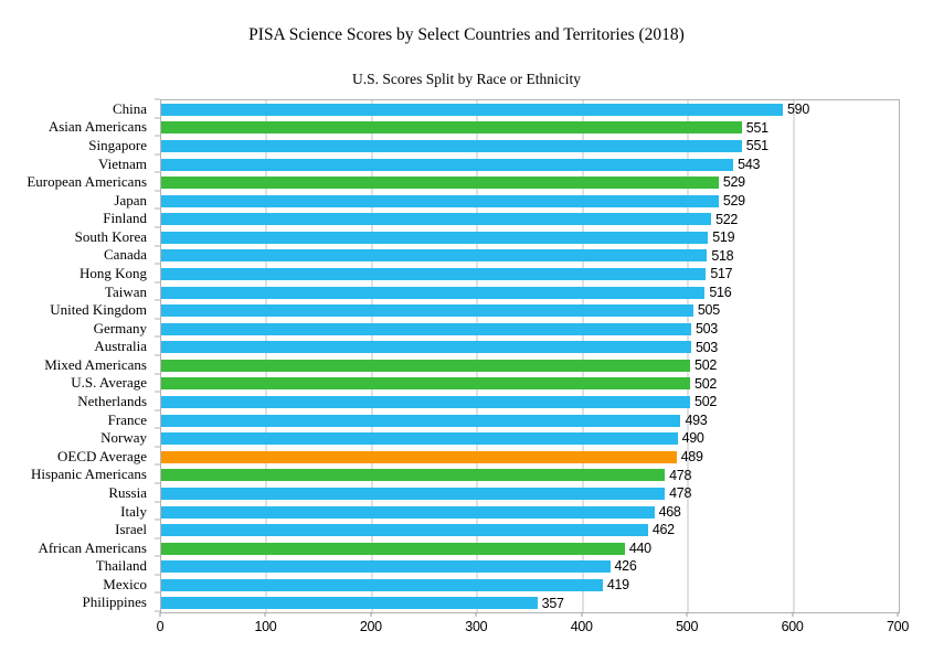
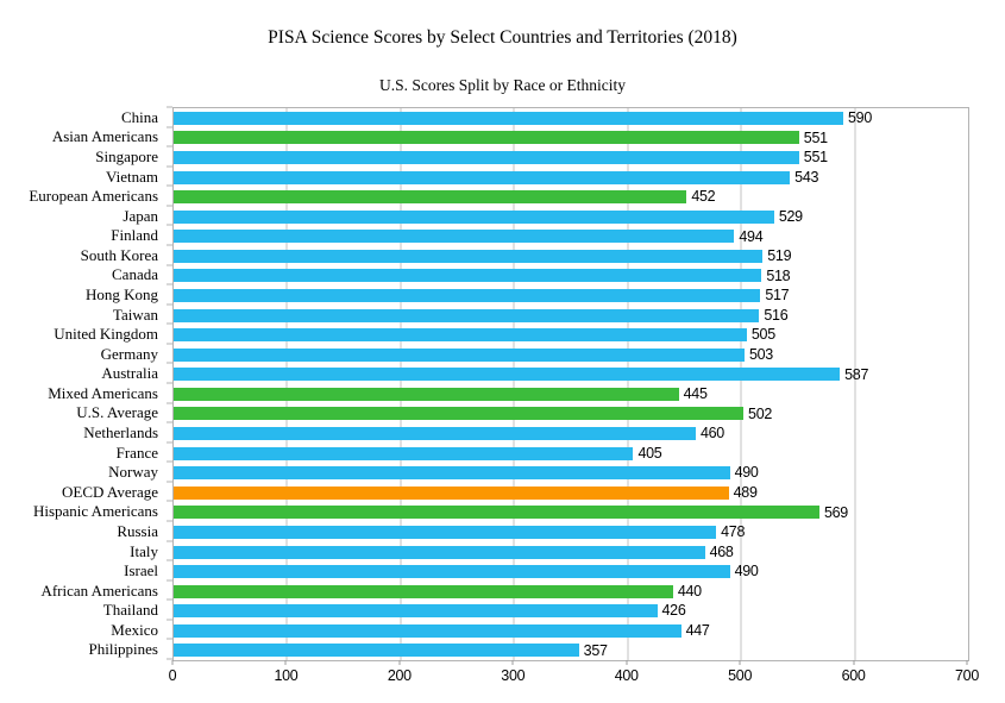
European Americans: 529 -> 452
Finland: 522 -> 494
Australia: 503 -> 587
Mixed Americans: 502 -> 445
Netherlands: 502 -> 460
France: 493 -> 405
Hispanic Americans: 478 -> 569
Israel: 462 -> 490
Mexico: 419 -> 447
